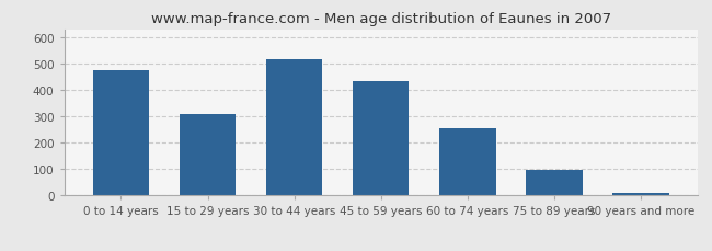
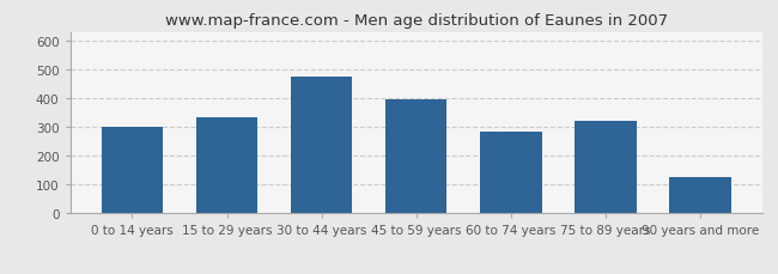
0 to 14 years: 475 -> 300
15 to 29 years: 310 -> 335
30 to 44 years: 515 -> 475
45 to 59 years: 435 -> 395
60 to 74 years: 255 -> 285
75 to 89 years: 98 -> 320
90 years and more: 8 -> 125
